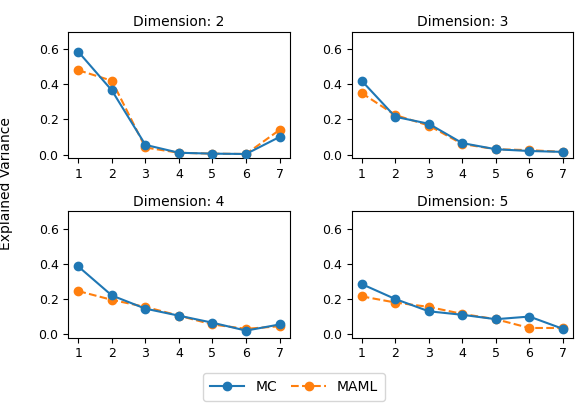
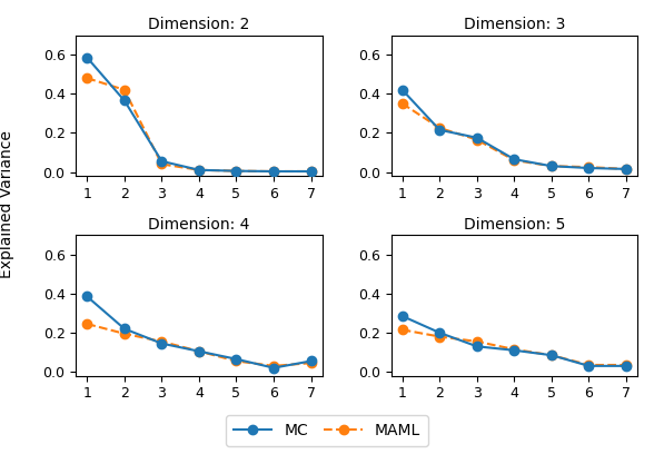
Dimension: 2/MC/7: 0.10 -> 0.00
Dimension: 2/MAML/7: 0.14 -> 0.00
Dimension: 5/MC/6: 0.10 -> 0.03
